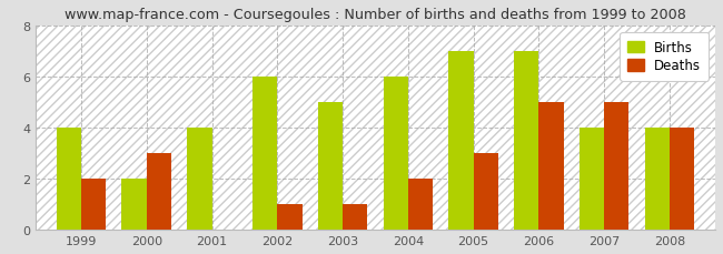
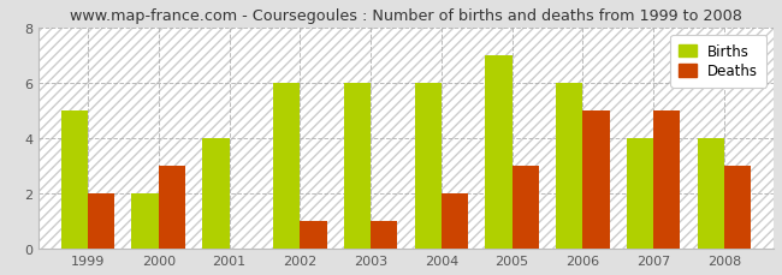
Births/1999: 4 -> 5
Births/2003: 5 -> 6
Births/2006: 7 -> 6
Deaths/2008: 4 -> 3
